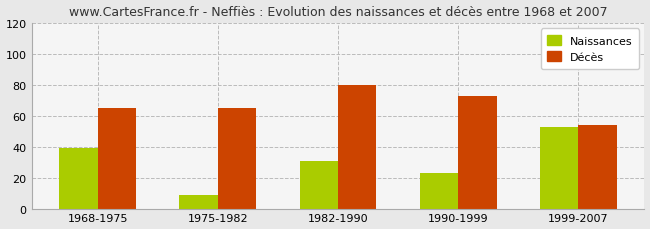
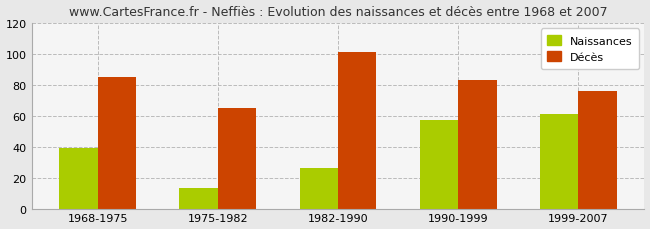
Décès/1968-1975: 65 -> 85
Naissances/1975-1982: 9 -> 13
Naissances/1982-1990: 31 -> 26
Décès/1982-1990: 80 -> 101
Naissances/1990-1999: 23 -> 57
Décès/1990-1999: 73 -> 83
Naissances/1999-2007: 53 -> 61
Décès/1999-2007: 54 -> 76
